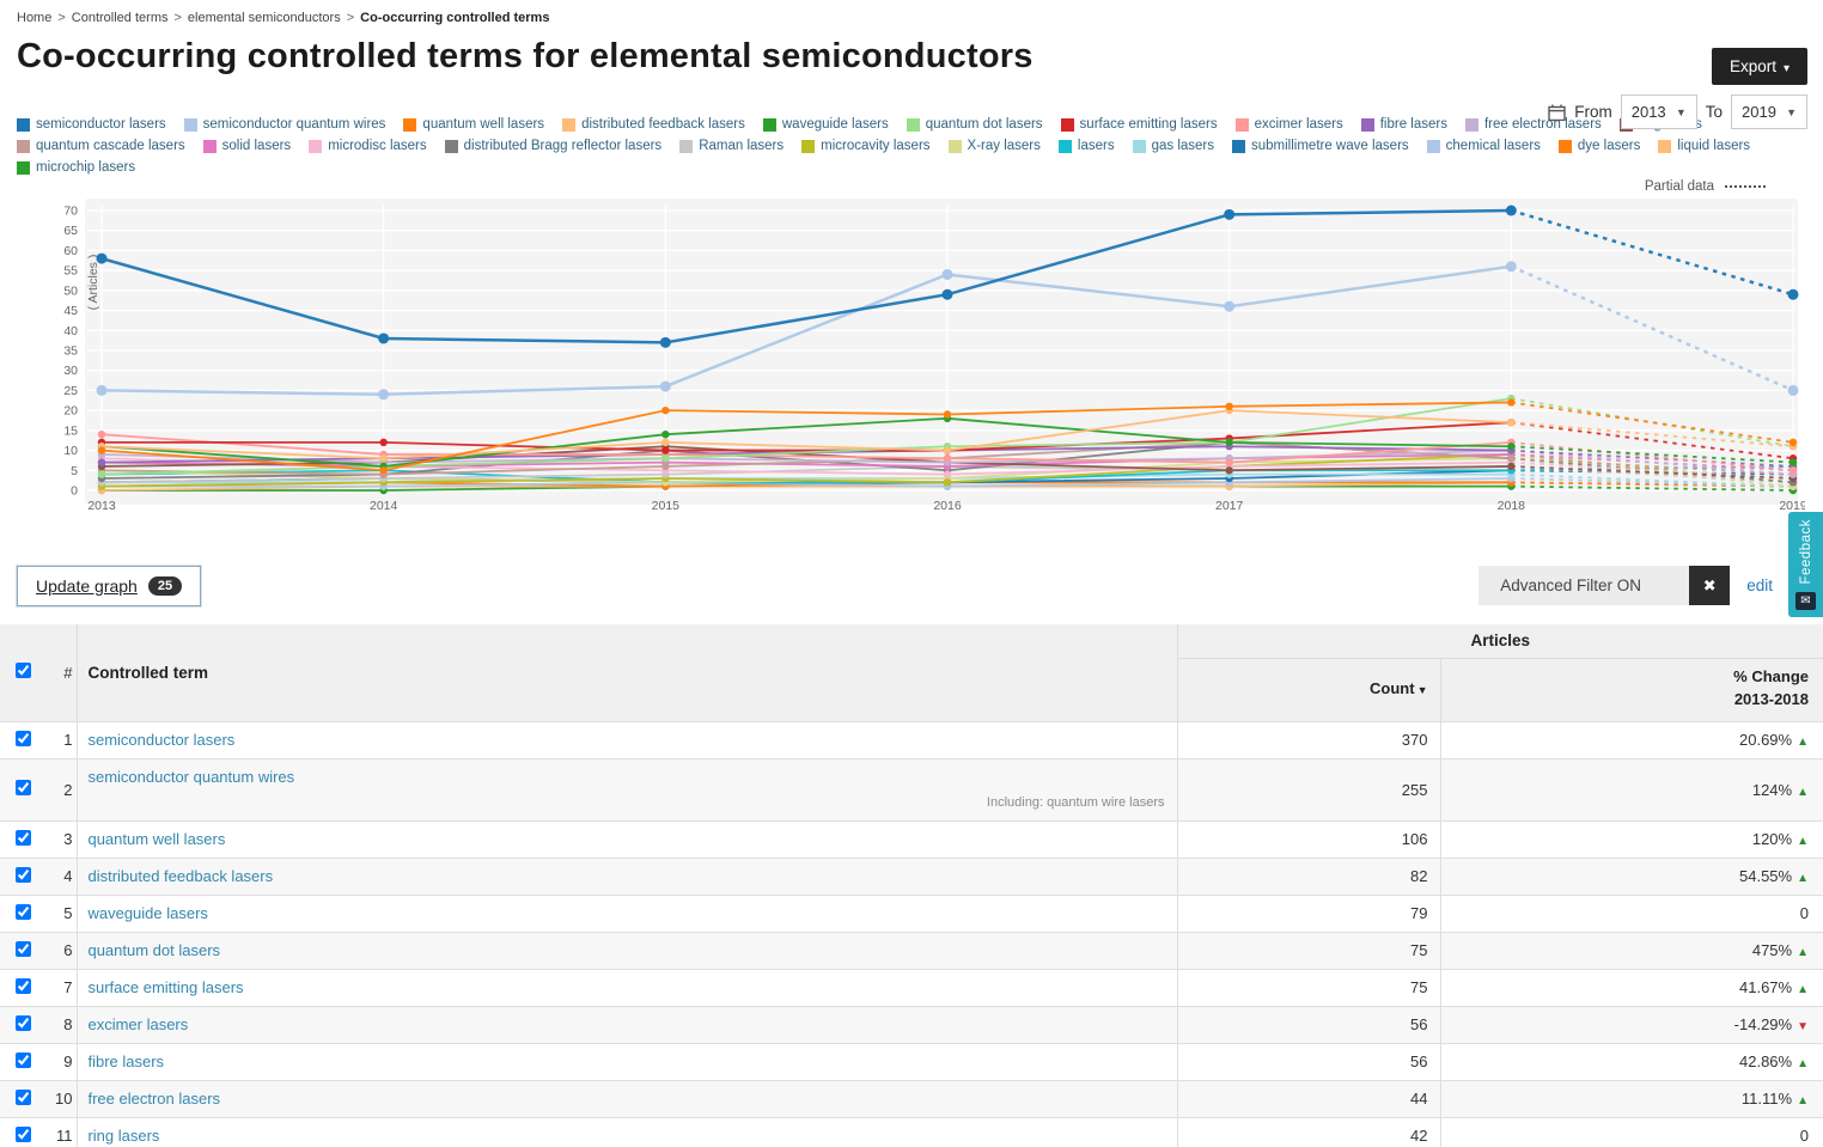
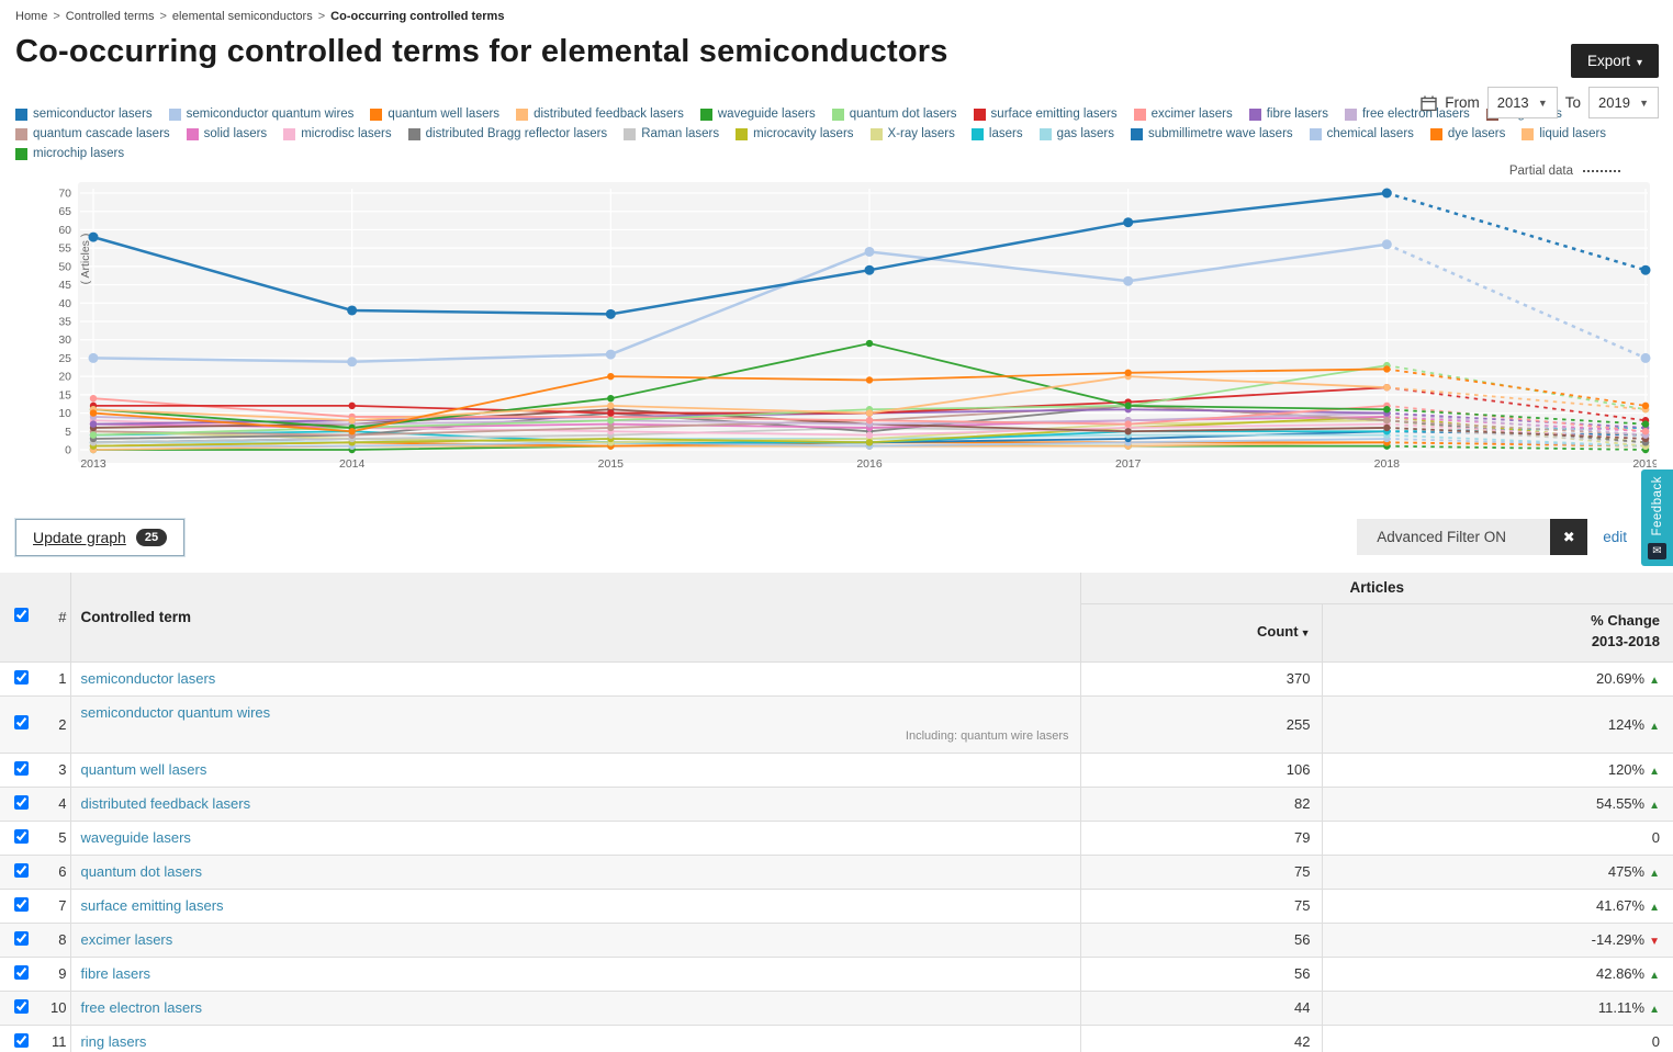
waveguide lasers/2016: 18 -> 29
semiconductor lasers/2017: 69 -> 62
